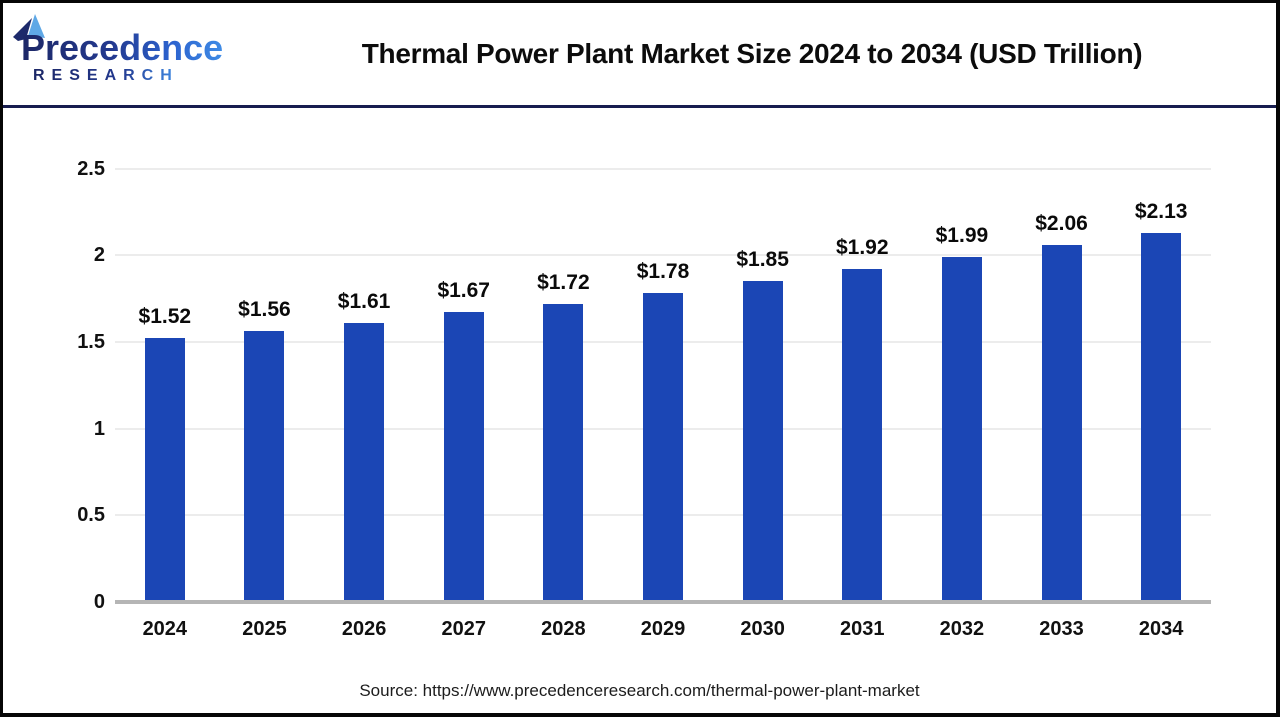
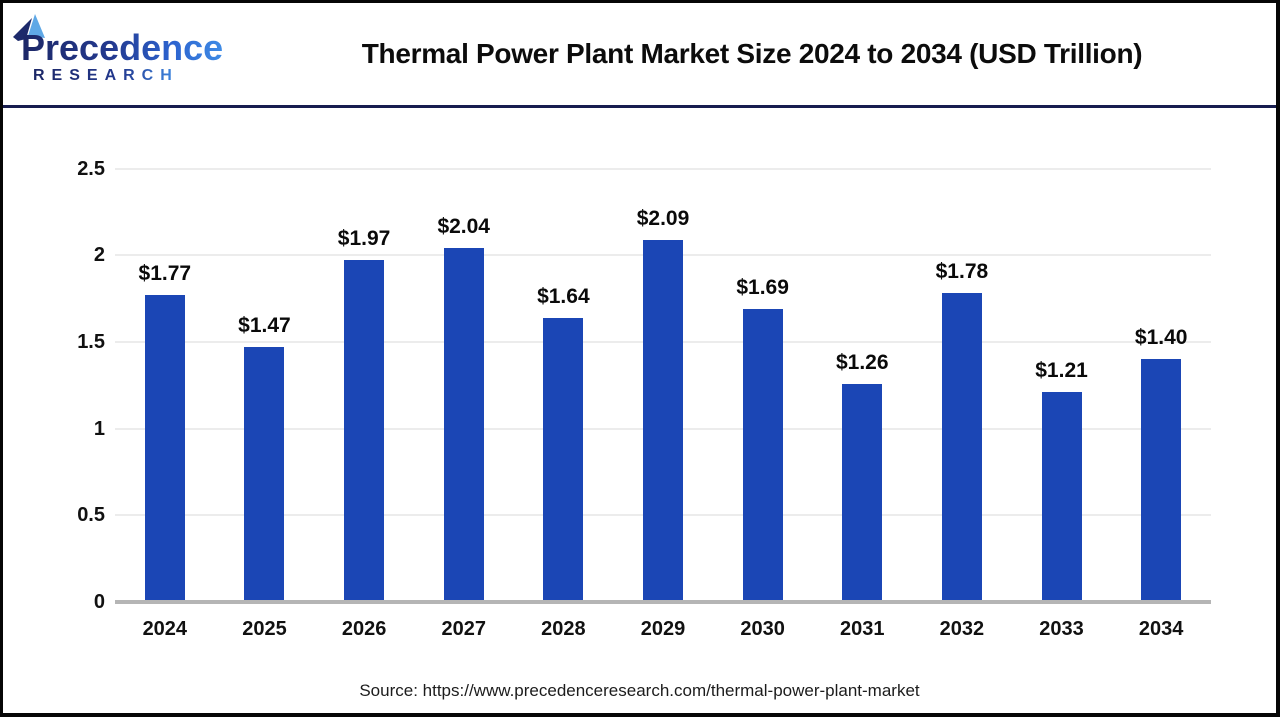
2024: $1.52 -> $1.77
2025: $1.56 -> $1.47
2026: $1.61 -> $1.97
2027: $1.67 -> $2.04
2028: $1.72 -> $1.64
2029: $1.78 -> $2.09
2030: $1.85 -> $1.69
2031: $1.92 -> $1.26
2032: $1.99 -> $1.78
2033: $2.06 -> $1.21
2034: $2.13 -> $1.40
